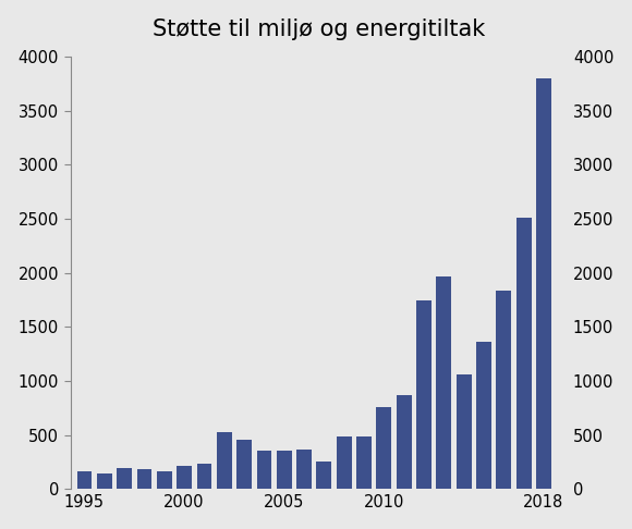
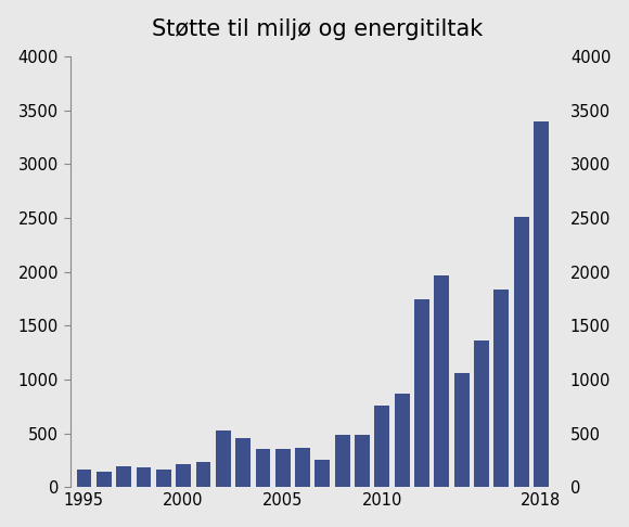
2018: 3800 -> 3400
